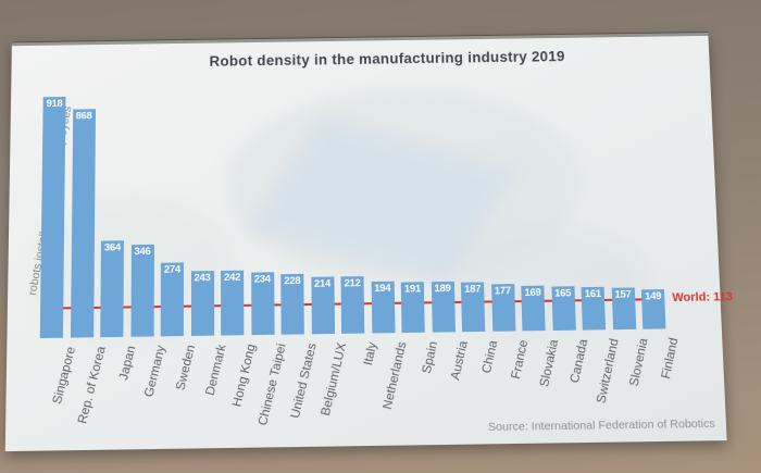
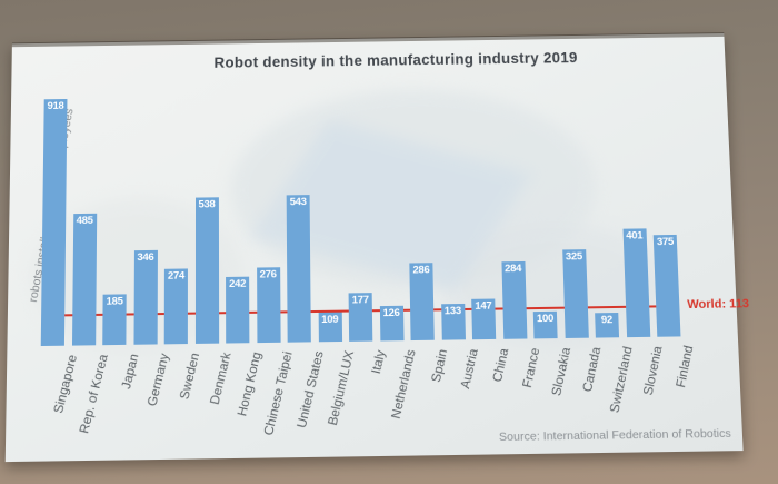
Rep. of Korea: 868 -> 485
Japan: 364 -> 185
Denmark: 243 -> 538
Chinese Taipei: 234 -> 276
United States: 228 -> 543
Belgium/LUX: 214 -> 109
Italy: 212 -> 177
Netherlands: 194 -> 126
Spain: 191 -> 286
Austria: 189 -> 133
China: 187 -> 147
France: 177 -> 284
Slovakia: 169 -> 100
Canada: 165 -> 325
Switzerland: 161 -> 92
Slovenia: 157 -> 401
Finland: 149 -> 375
